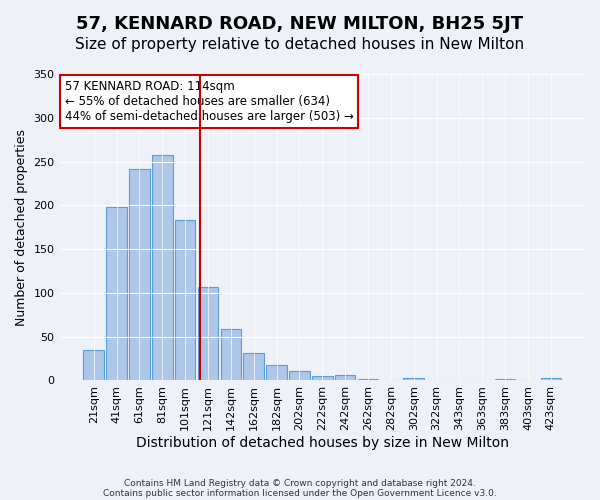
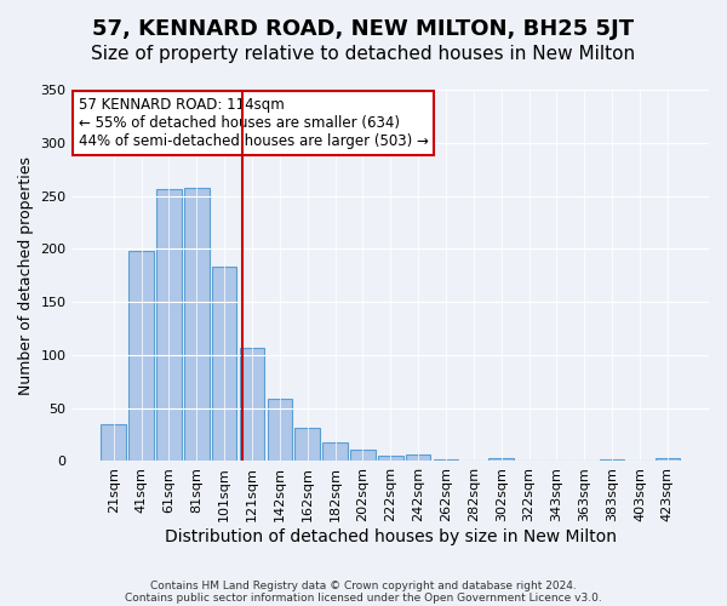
61sqm: 242 -> 256
